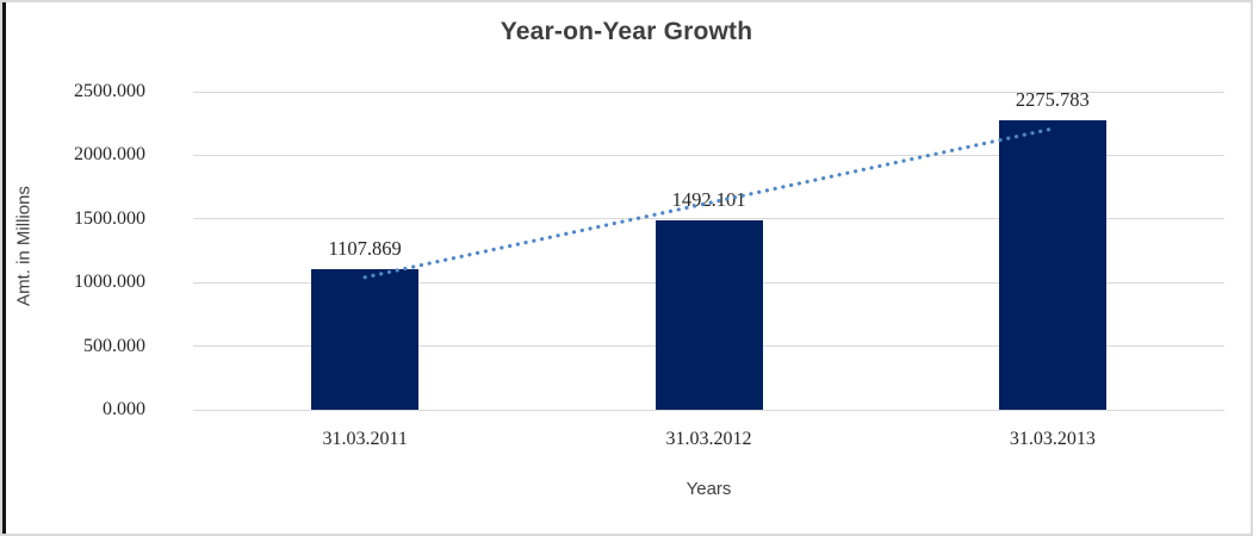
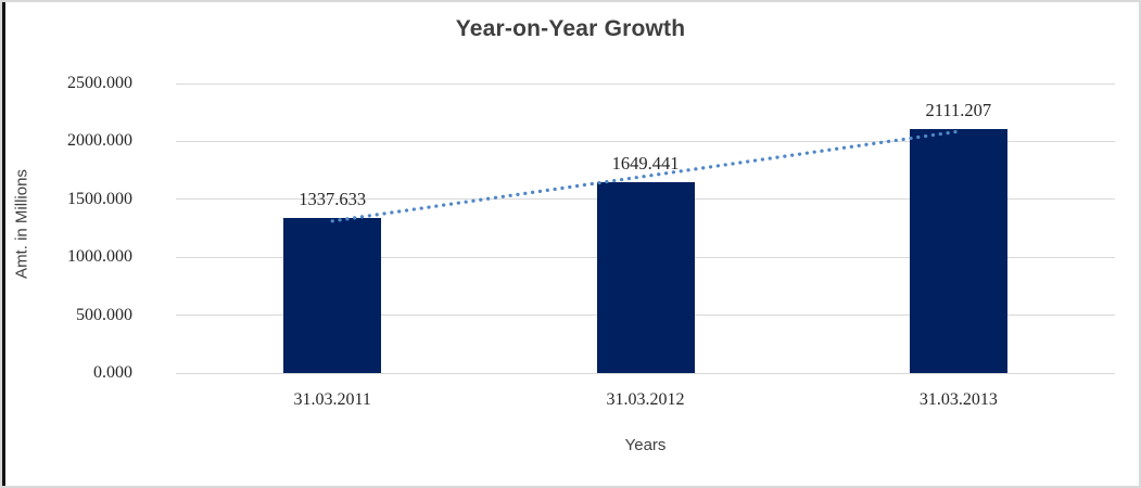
31.03.2011: 1107.869 -> 1337.633
31.03.2012: 1492.101 -> 1649.441
31.03.2013: 2275.783 -> 2111.207
